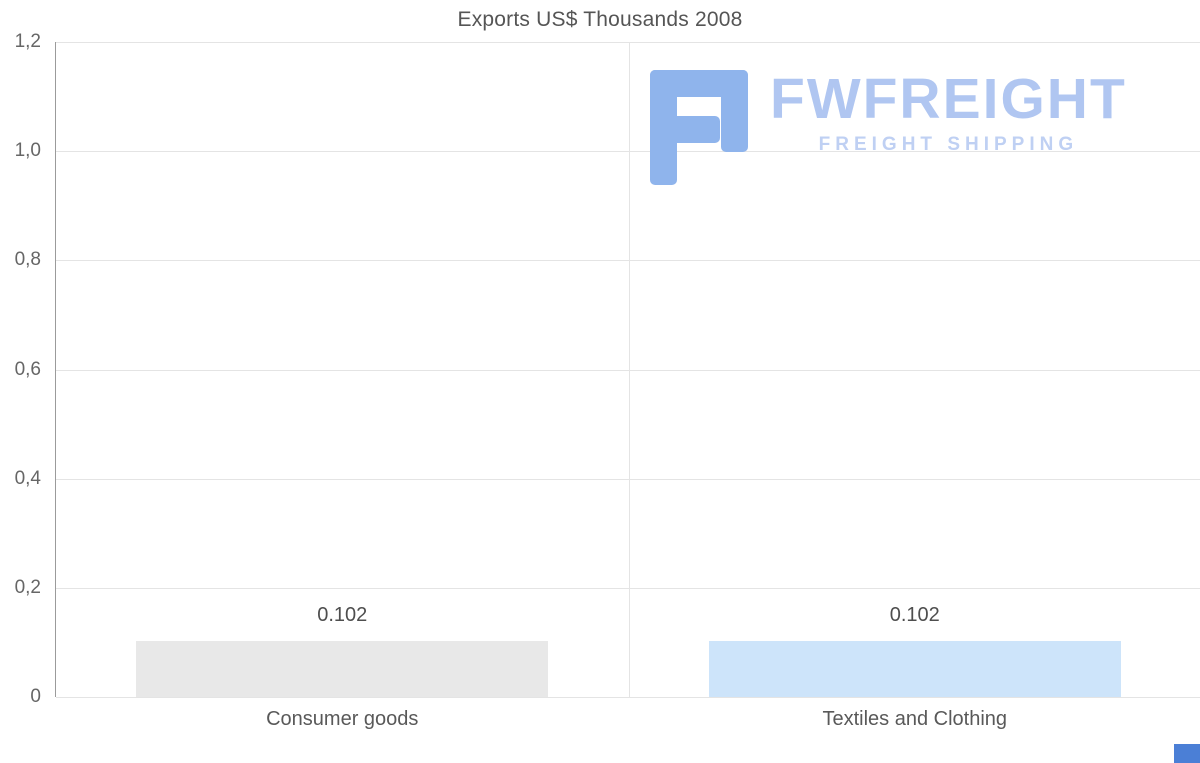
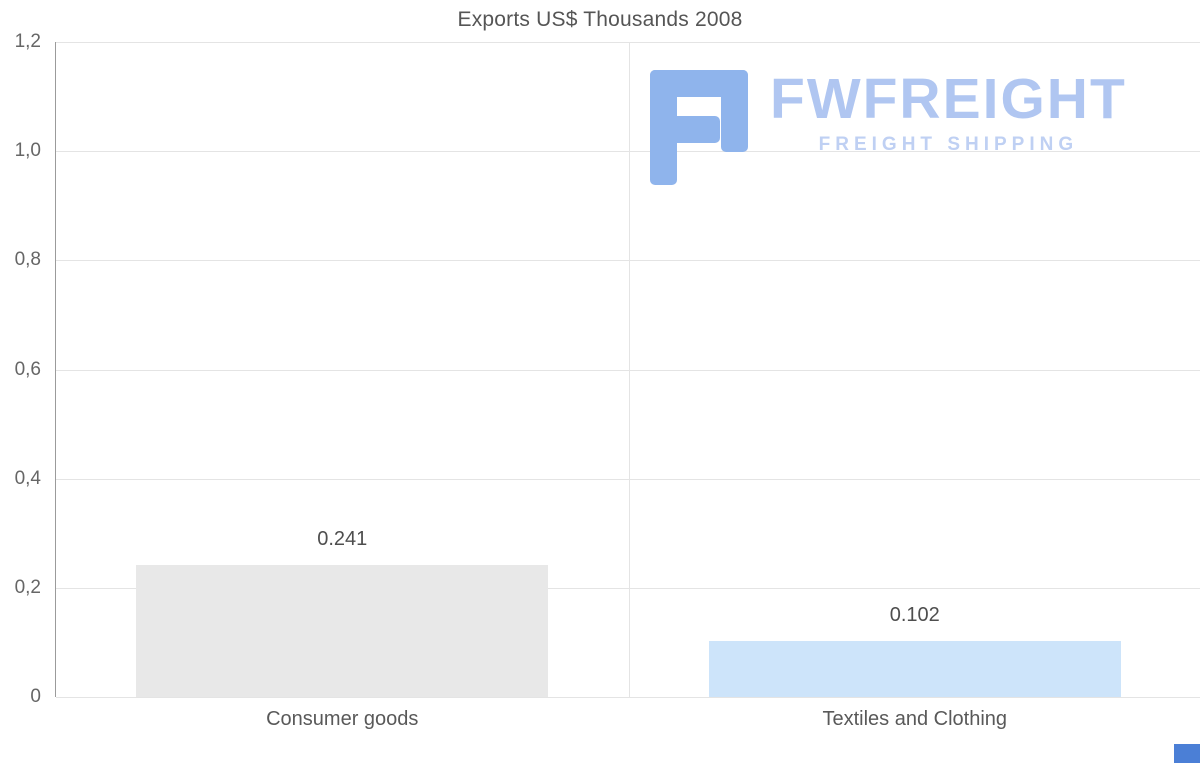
Consumer goods: 0.102 -> 0.241
